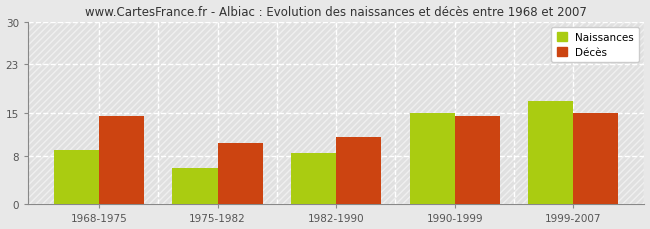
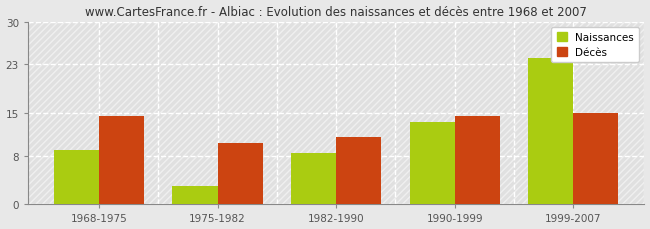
Naissances/1975-1982: 6.0 -> 3.0
Naissances/1990-1999: 15.0 -> 13.5
Naissances/1999-2007: 17.0 -> 24.0
